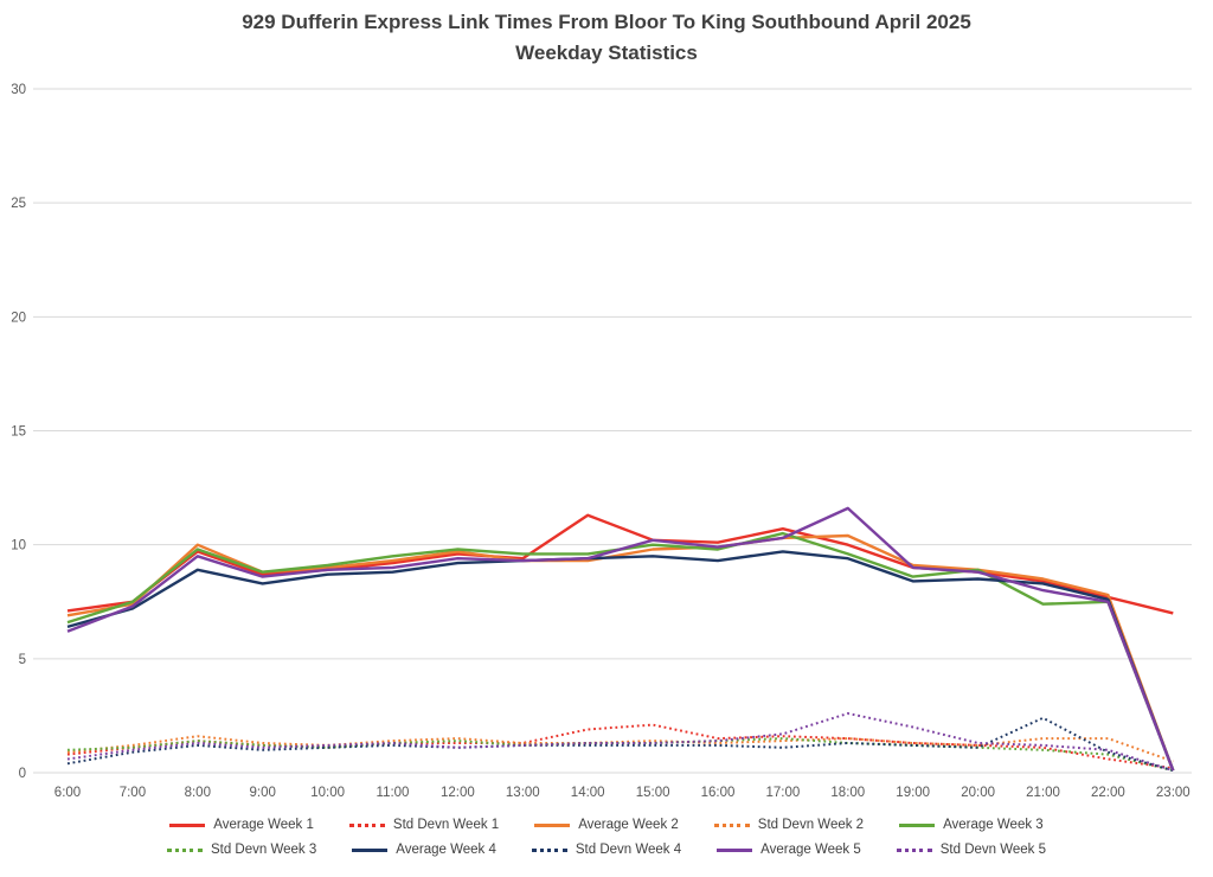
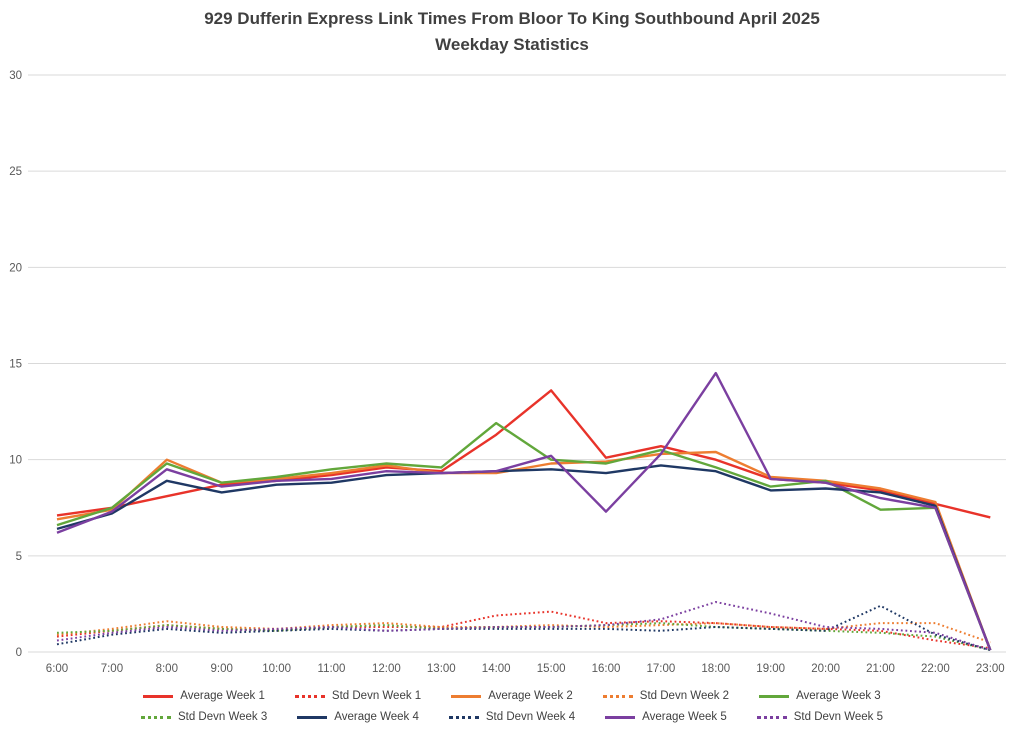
Average Week 1/8:00: 9.7 -> 8.1
Average Week 3/14:00: 9.6 -> 11.9
Average Week 1/15:00: 10.2 -> 13.6
Average Week 5/16:00: 9.9 -> 7.3
Average Week 5/18:00: 11.6 -> 14.5
